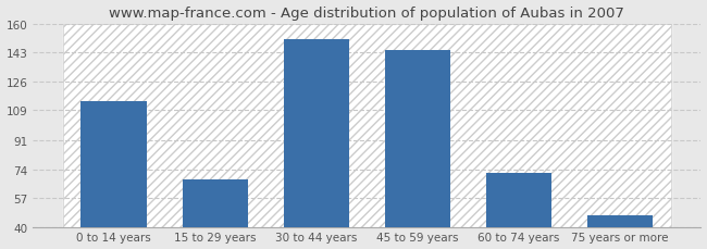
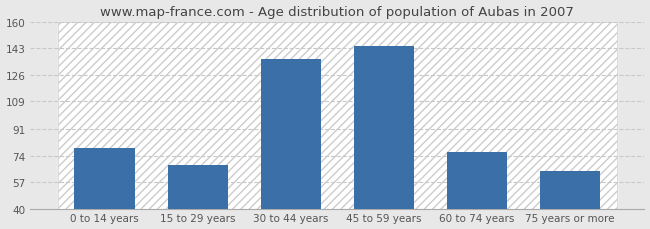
0 to 14 years: 114 -> 79
30 to 44 years: 151 -> 136
60 to 74 years: 72 -> 76
75 years or more: 47 -> 64
